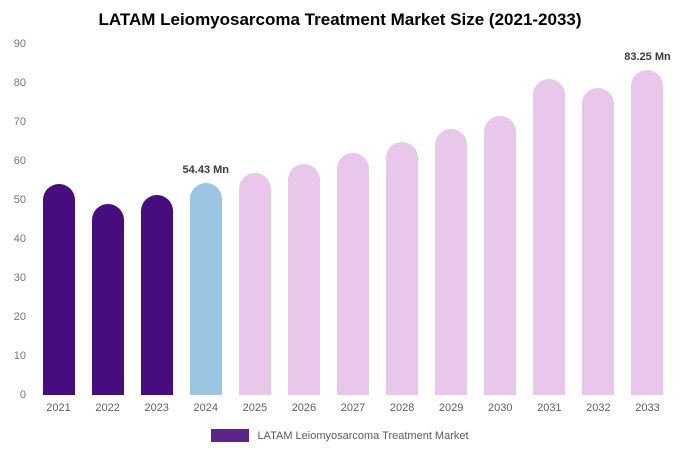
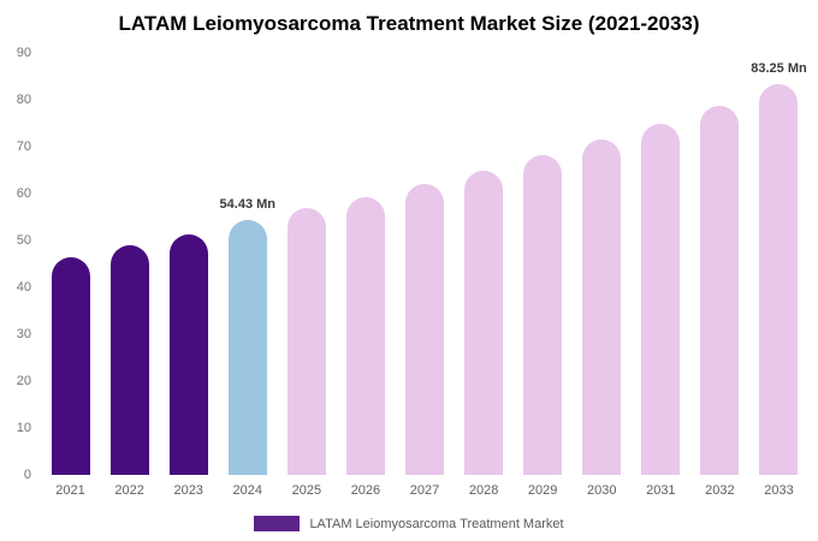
2021: 54 -> 46
2031: 81 -> 75
